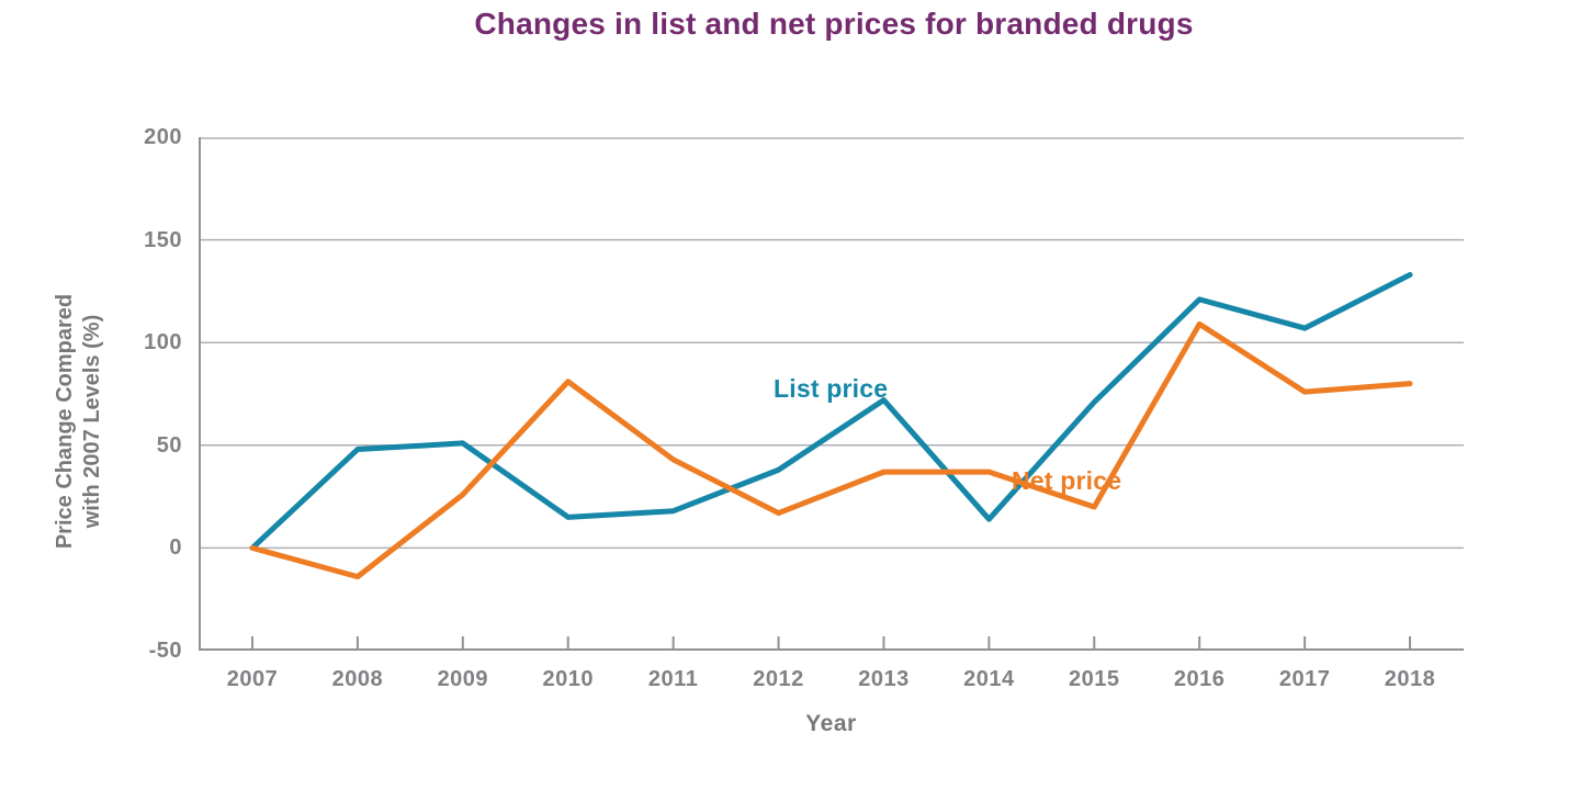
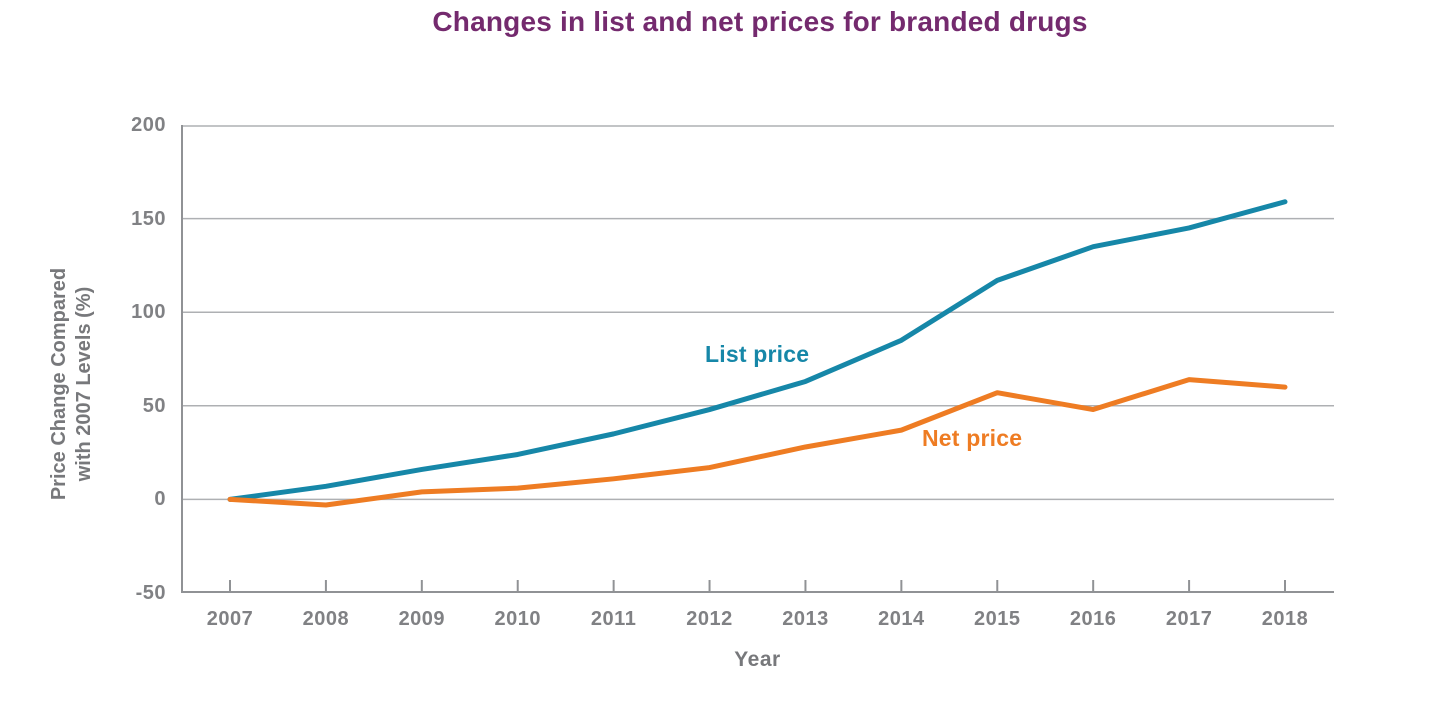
List price/2008: 48 -> 7
Net price/2008: -14 -> -3
List price/2009: 51 -> 16
Net price/2009: 26 -> 4
List price/2010: 15 -> 24
Net price/2010: 81 -> 6
List price/2011: 18 -> 35
Net price/2011: 43 -> 11
List price/2012: 38 -> 48
List price/2013: 72 -> 63
Net price/2013: 37 -> 28
List price/2014: 14 -> 85
List price/2015: 71 -> 117
Net price/2015: 20 -> 57
List price/2016: 121 -> 135
Net price/2016: 109 -> 48
List price/2017: 107 -> 145
Net price/2017: 76 -> 64
List price/2018: 133 -> 159
Net price/2018: 80 -> 60
